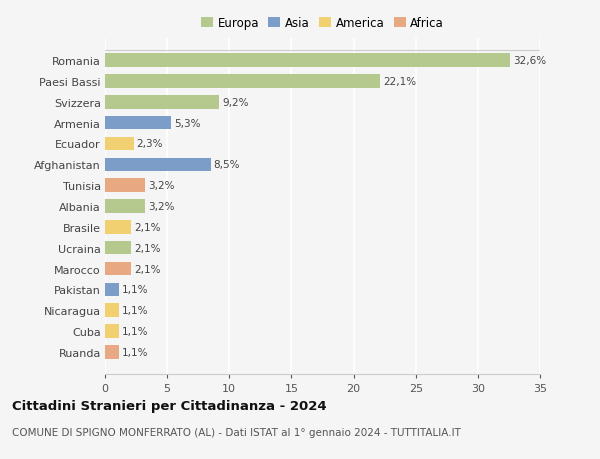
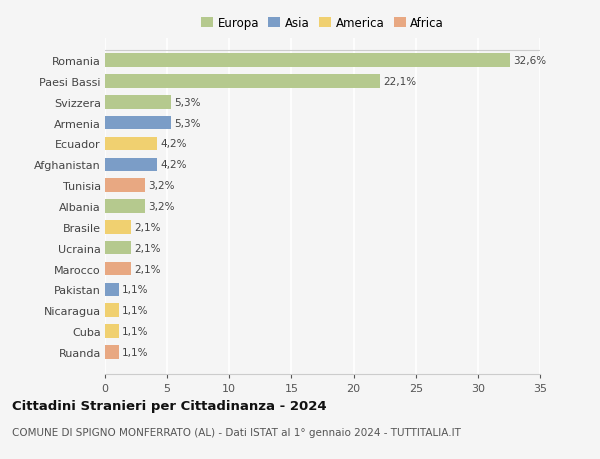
Svizzera: 9,2% -> 5,3%
Ecuador: 2,3% -> 4,2%
Afghanistan: 8,5% -> 4,2%
